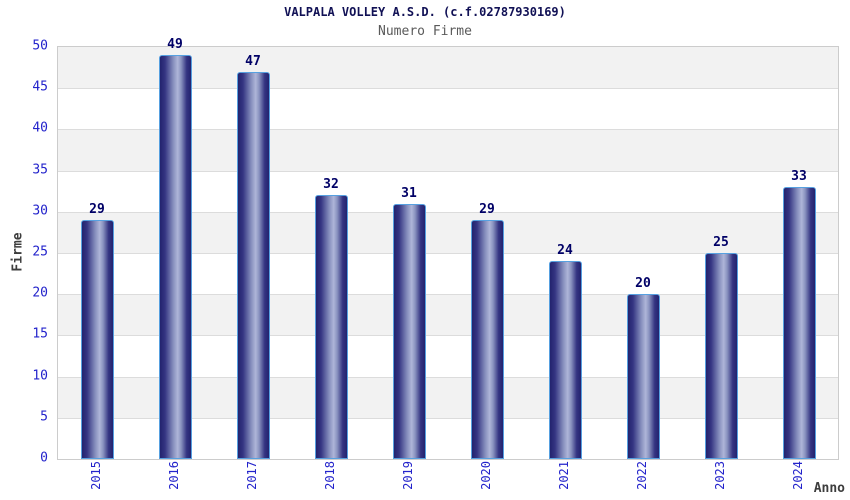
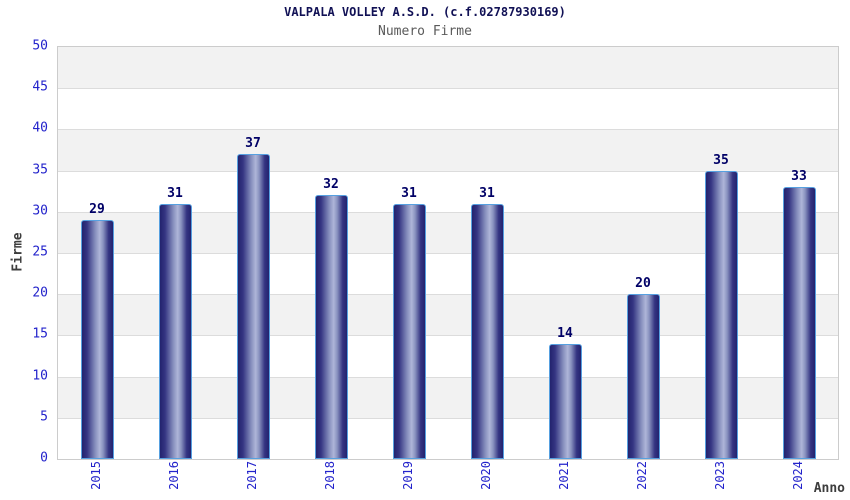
2016: 49 -> 31
2017: 47 -> 37
2020: 29 -> 31
2021: 24 -> 14
2023: 25 -> 35
